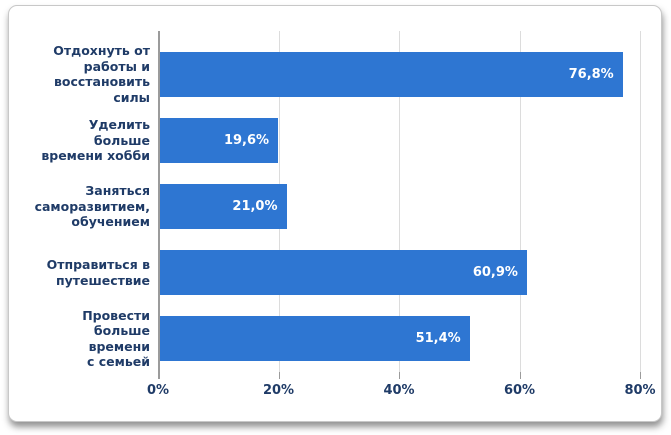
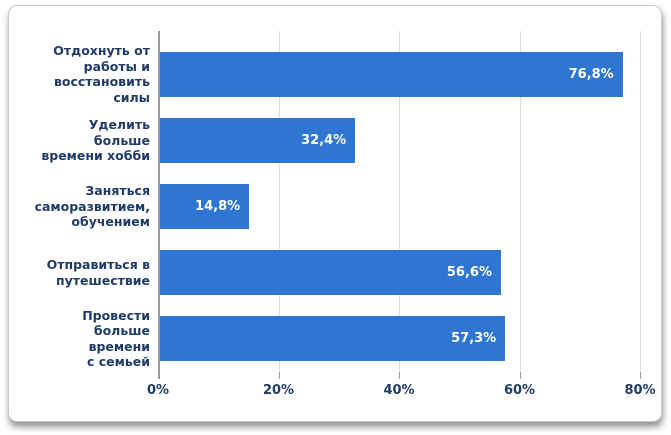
Уделить больше времени хобби: 19,6% -> 32,4%
Заняться саморазвитием, обучением: 21,0% -> 14,8%
Отправиться в путешествие: 60,9% -> 56,6%
Провести больше времени с семьей: 51,4% -> 57,3%
